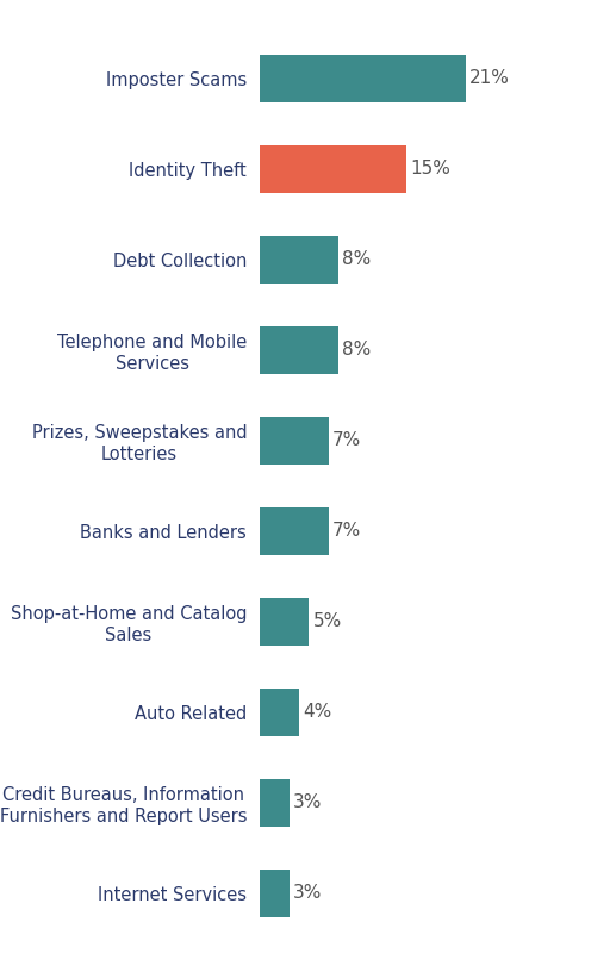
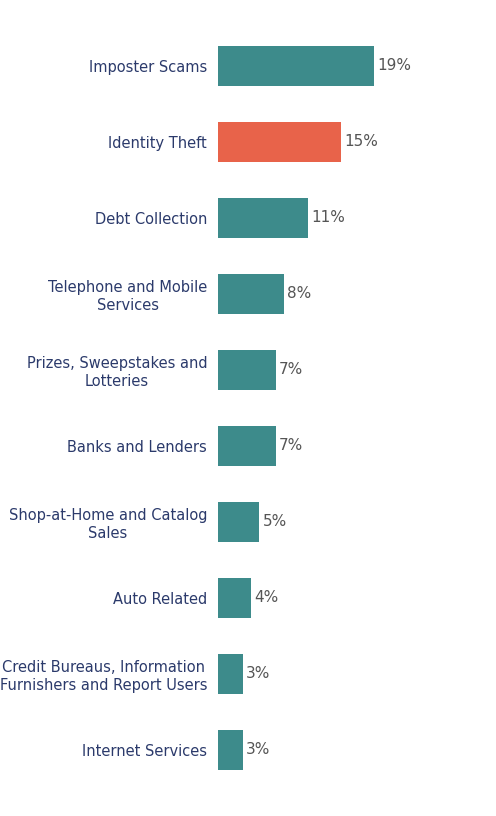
Imposter Scams: 21% -> 19%
Debt Collection: 8% -> 11%
